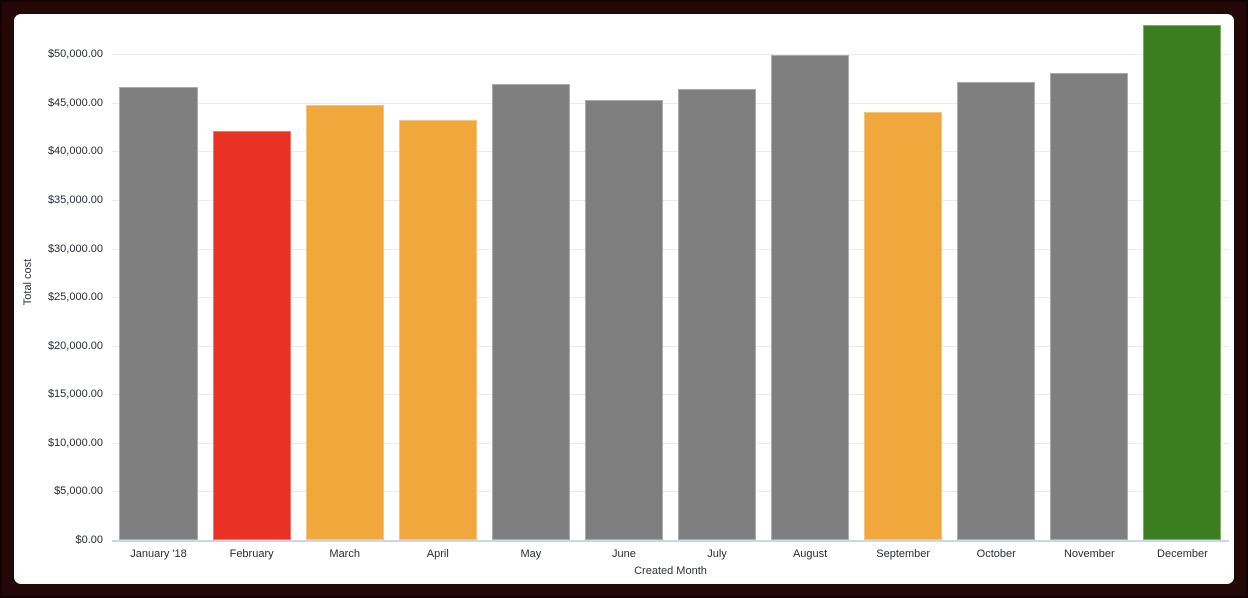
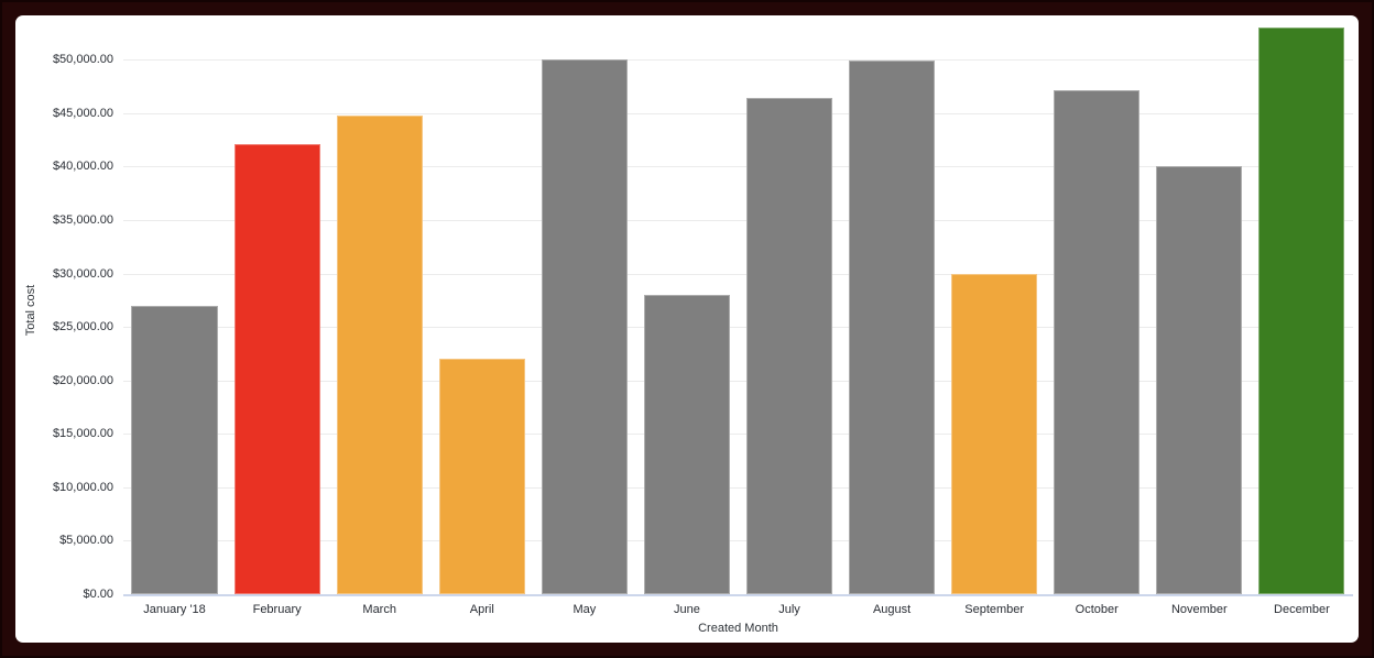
January '18: $47000 -> $27000
April: $43000 -> $22000
May: $47000 -> $50000
June: $45000 -> $28000
September: $44000 -> $30000
November: $48000 -> $40000
